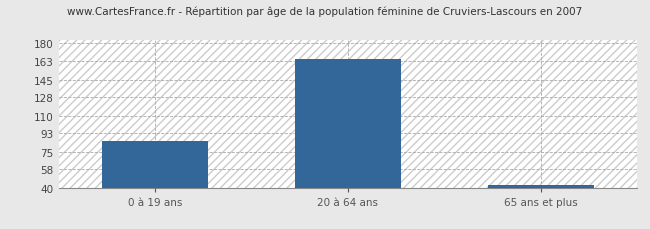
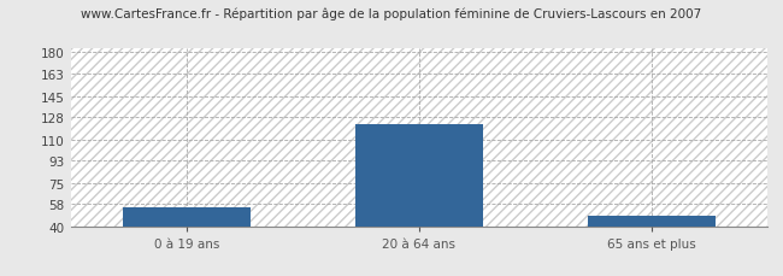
0 à 19 ans: 85 -> 55
20 à 64 ans: 165 -> 122
65 ans et plus: 43 -> 48
